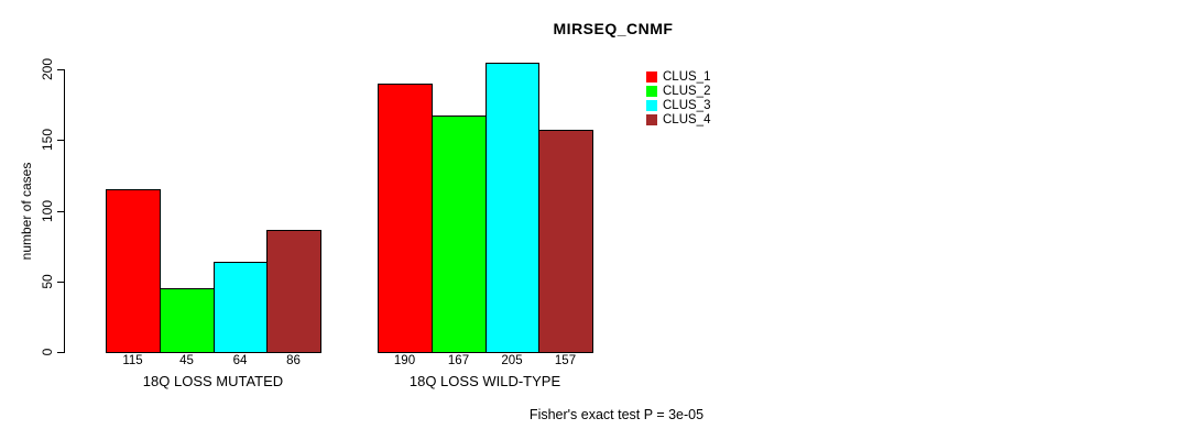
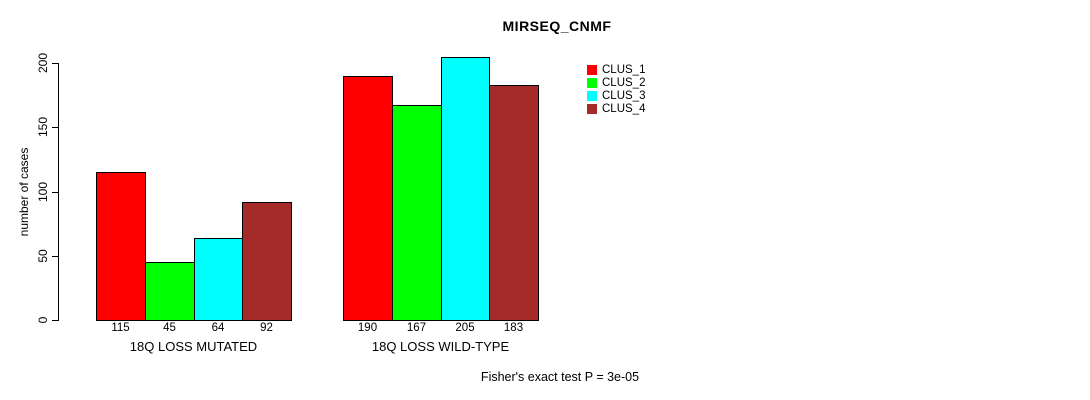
CLUS_4/18Q LOSS MUTATED: 86 -> 92
CLUS_4/18Q LOSS WILD-TYPE: 157 -> 183
